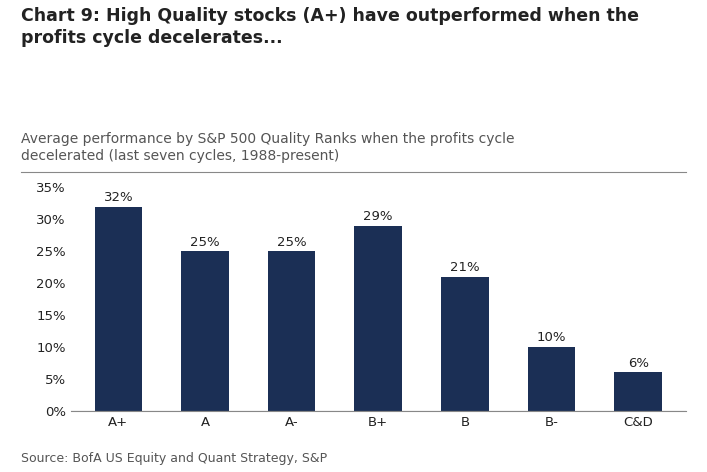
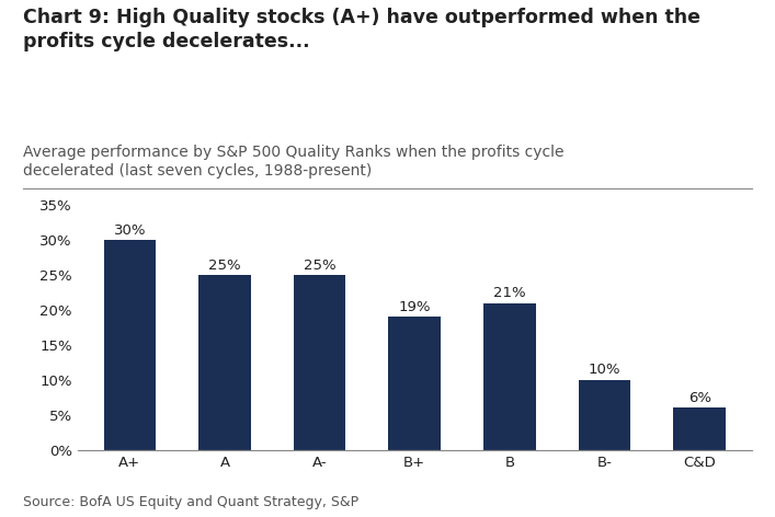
A+: 32% -> 30%
B+: 29% -> 19%
